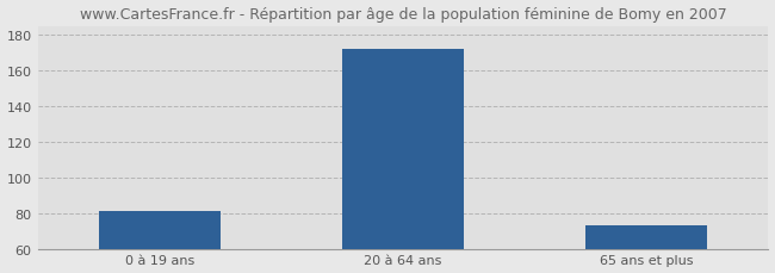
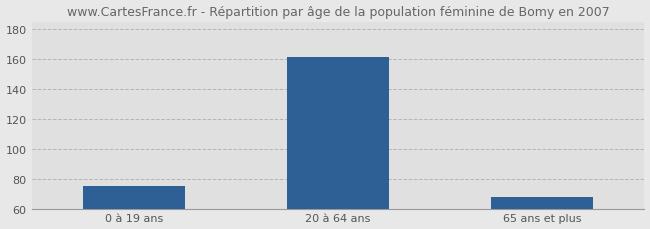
0 à 19 ans: 81 -> 75
20 à 64 ans: 172 -> 161
65 ans et plus: 73 -> 68
